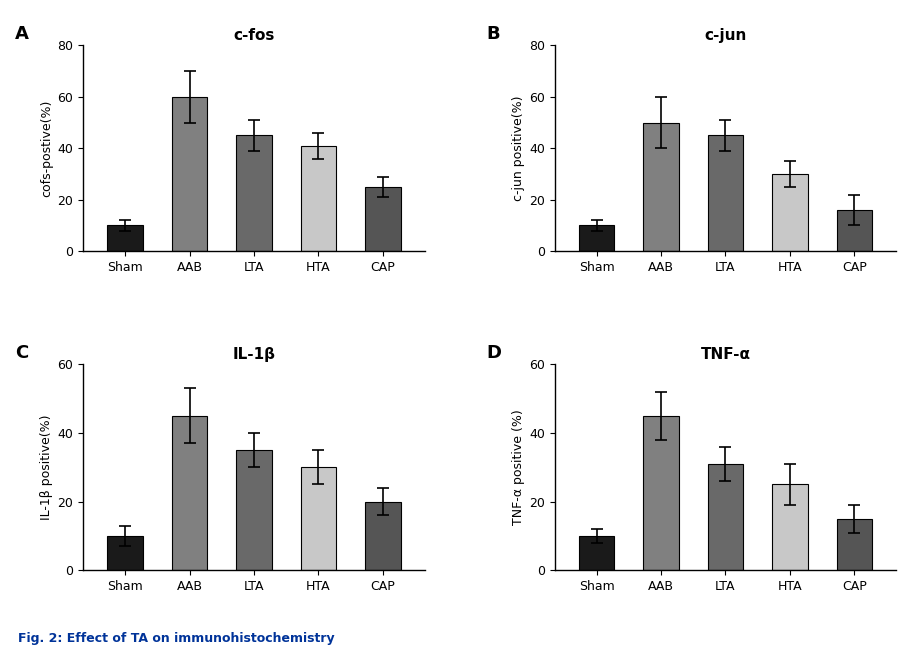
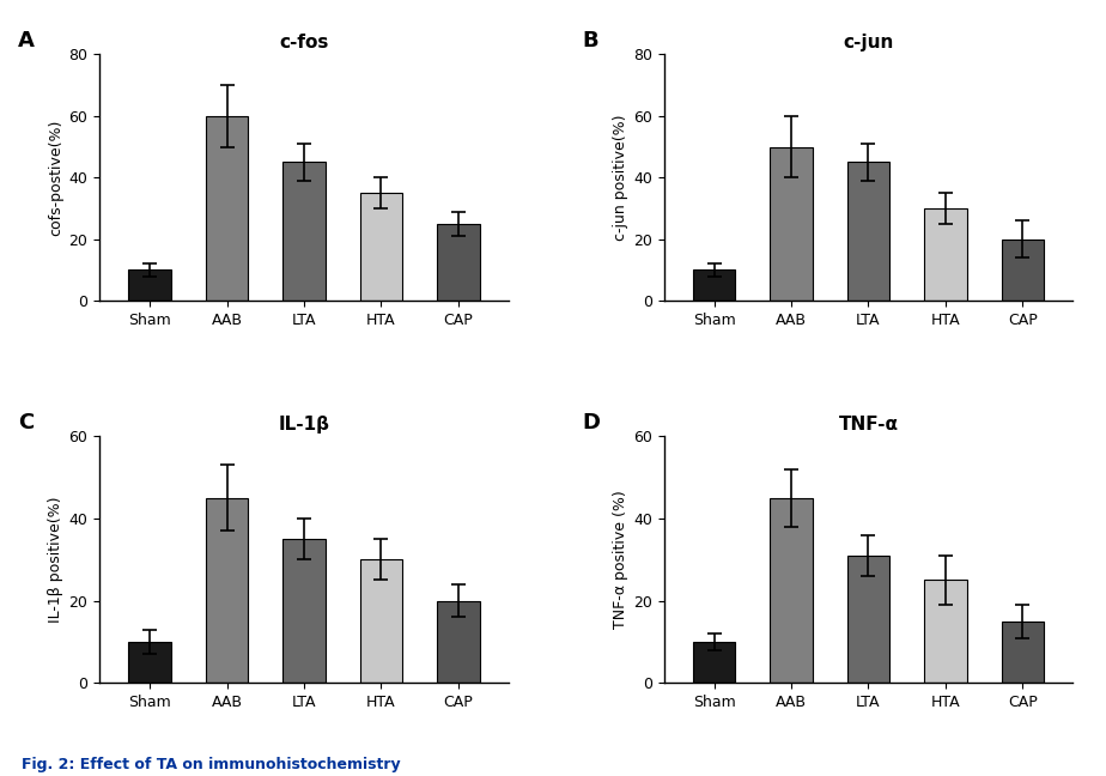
c-fos/HTA: 41 -> 35
c-jun/CAP: 16 -> 20
